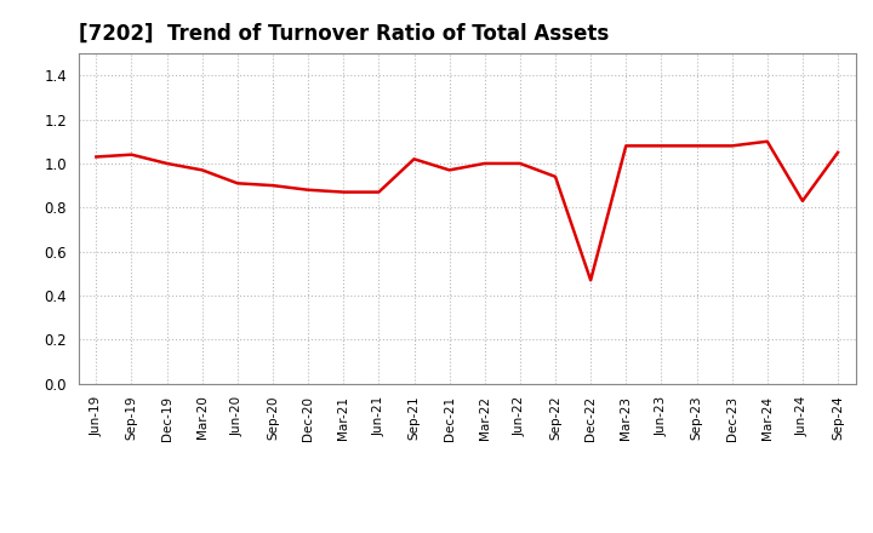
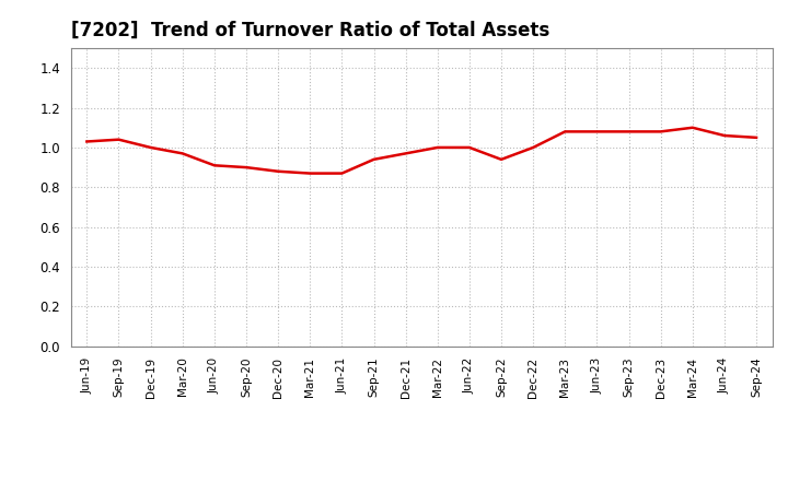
Sep-21: 1.02 -> 0.94
Dec-22: 0.47 -> 1.00
Jun-24: 0.83 -> 1.06
